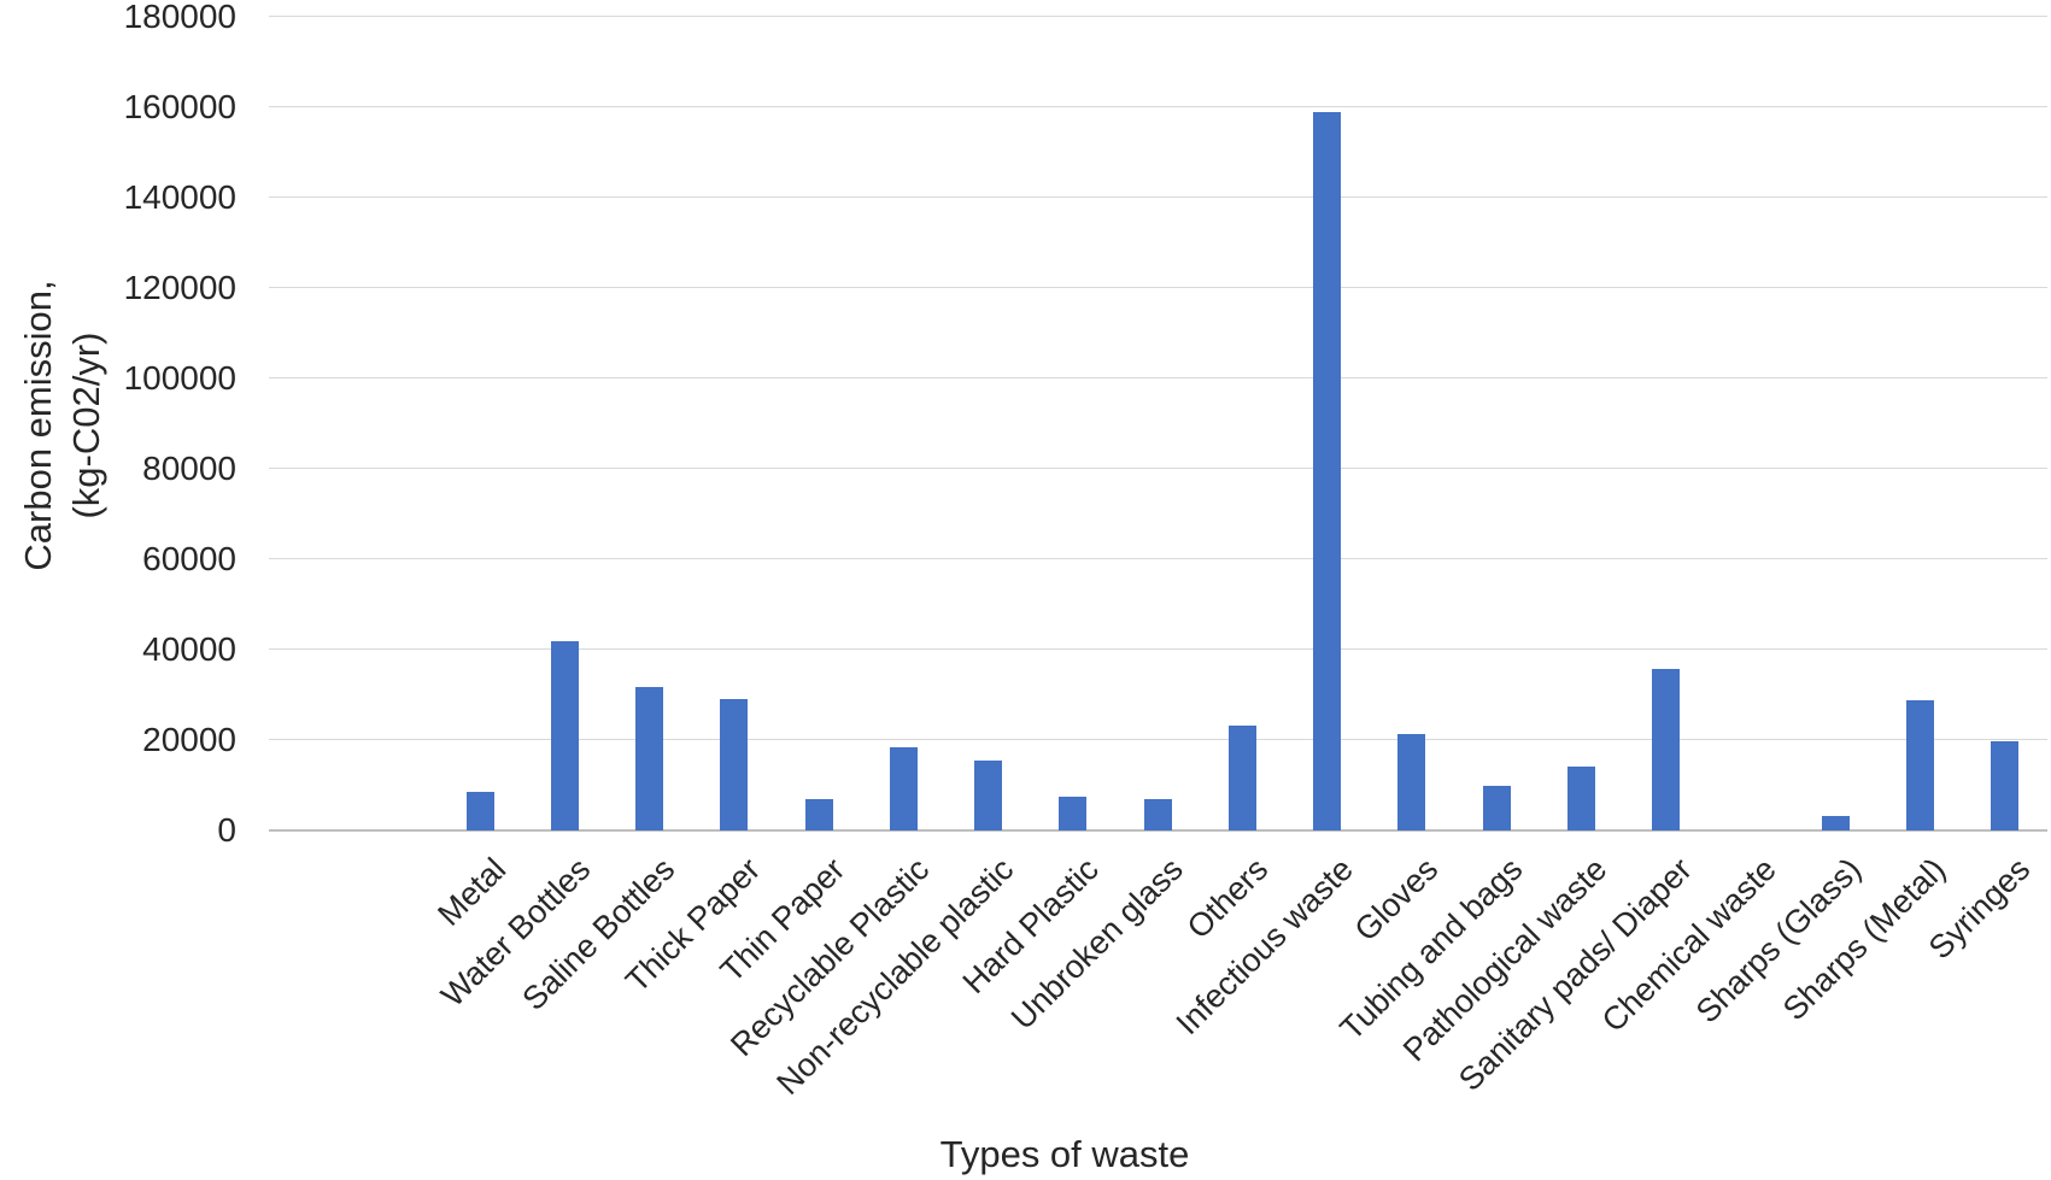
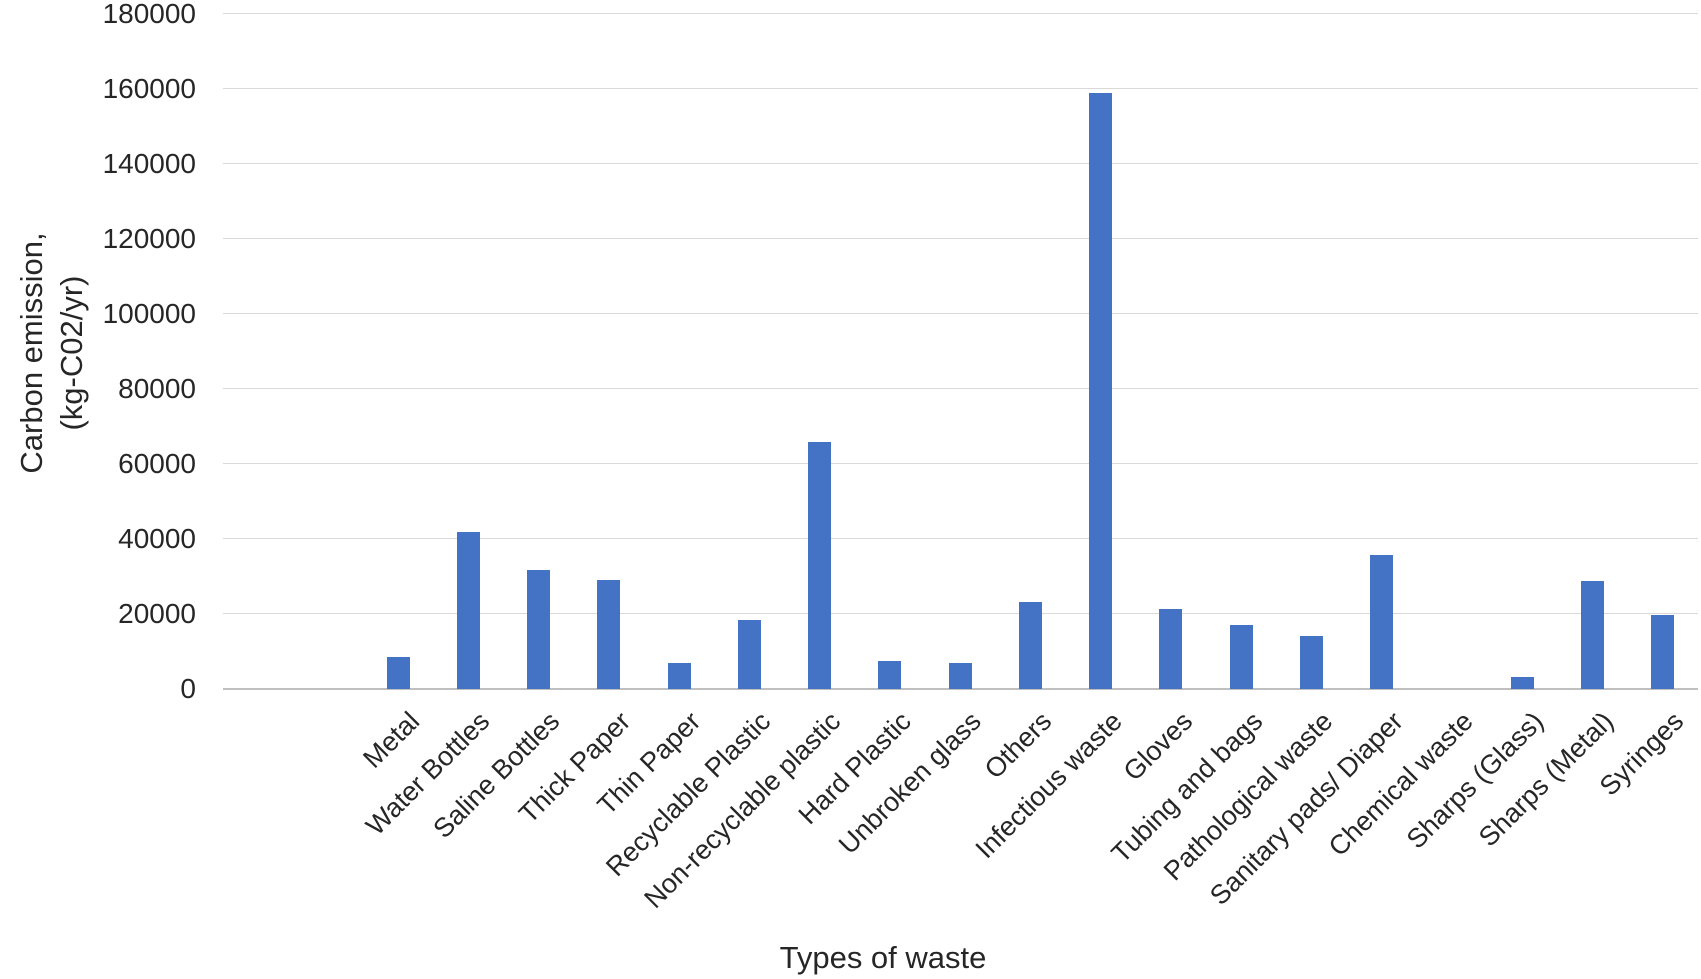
Non-recyclable plastic: 15000 -> 66000
Tubing and bags: 10000 -> 17000
